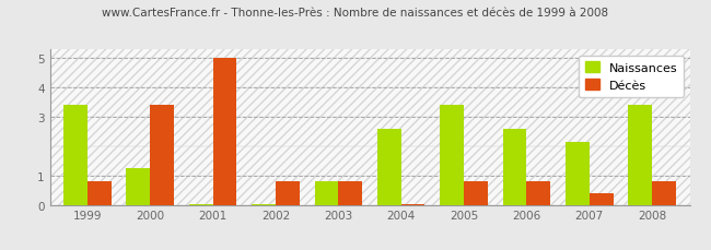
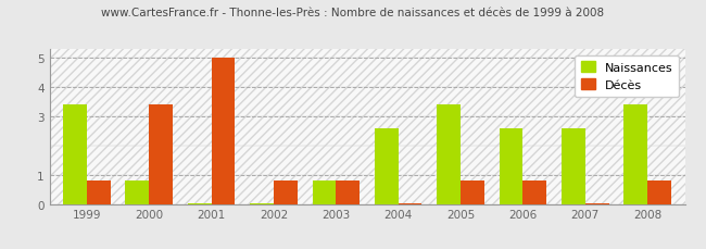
Naissances/2000: 1.25 -> 0.80
Naissances/2007: 2.15 -> 2.60
Décès/2007: 0.40 -> 0.04
